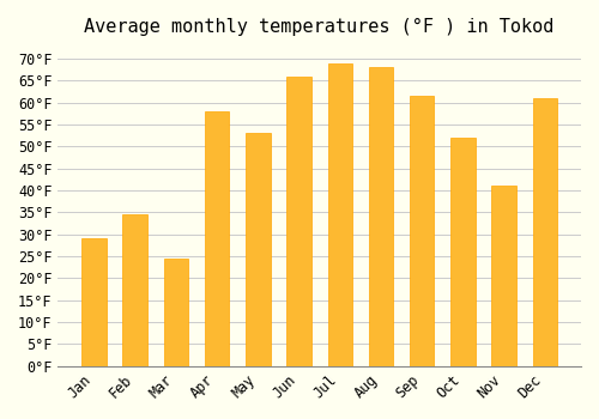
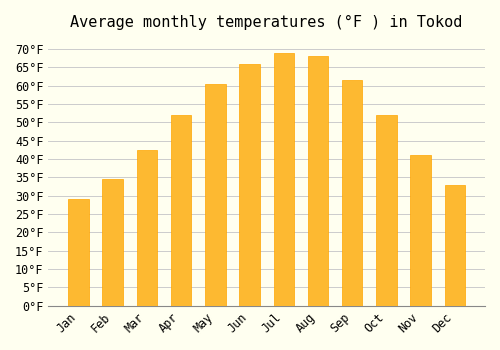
Mar: 24.5°F -> 42.5°F
Apr: 58.0°F -> 52.0°F
May: 53.0°F -> 60.5°F
Dec: 61.0°F -> 33.0°F
